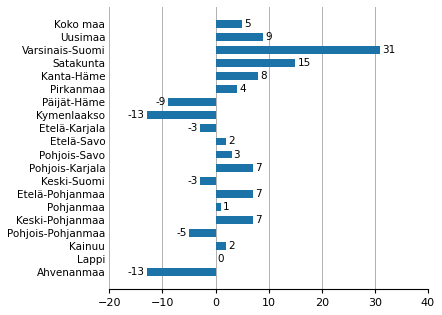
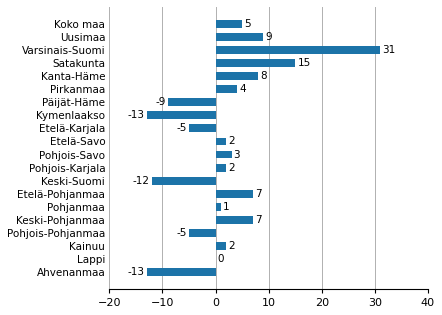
Etelä-Karjala: -3 -> -5
Pohjois-Karjala: 7 -> 2
Keski-Suomi: -3 -> -12
